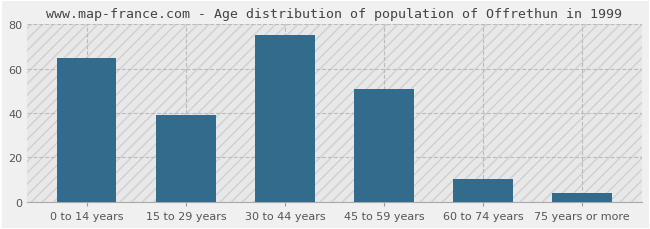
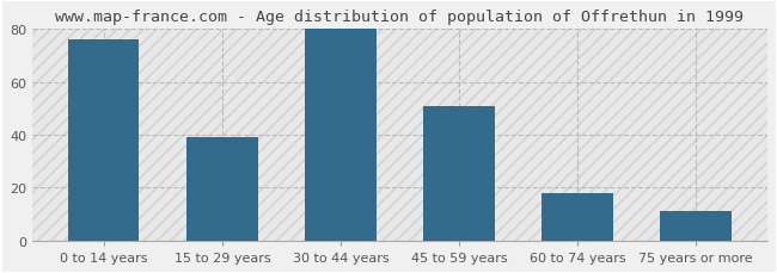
0 to 14 years: 65 -> 76
30 to 44 years: 75 -> 80
60 to 74 years: 10 -> 18
75 years or more: 4 -> 11
